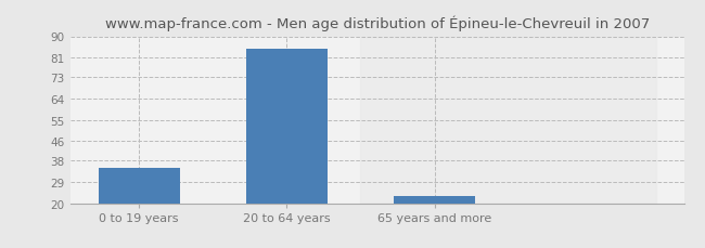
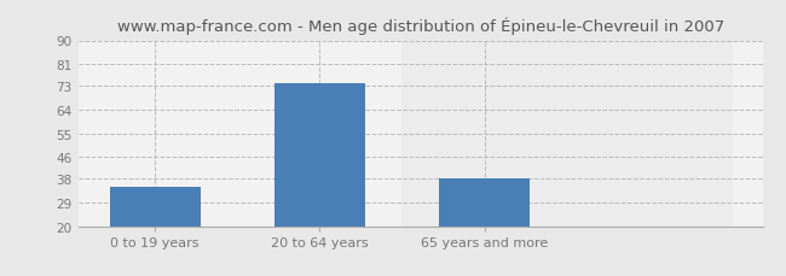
20 to 64 years: 85 -> 74
65 years and more: 23 -> 38
